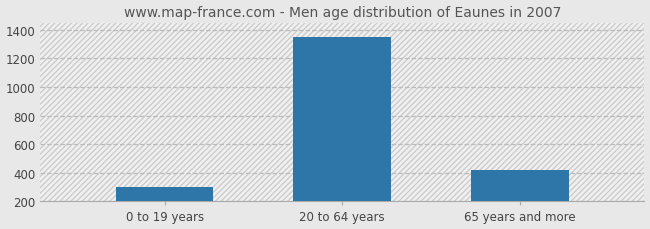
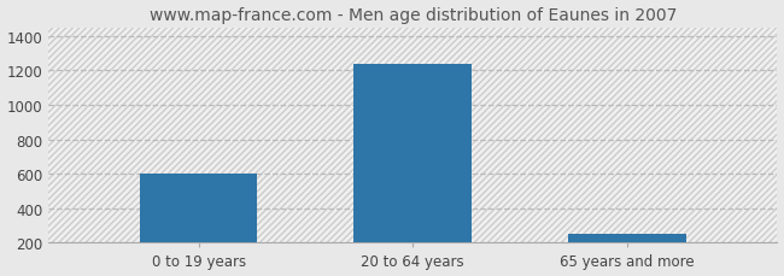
0 to 19 years: 300 -> 600
20 to 64 years: 1350 -> 1240
65 years and more: 420 -> 260
